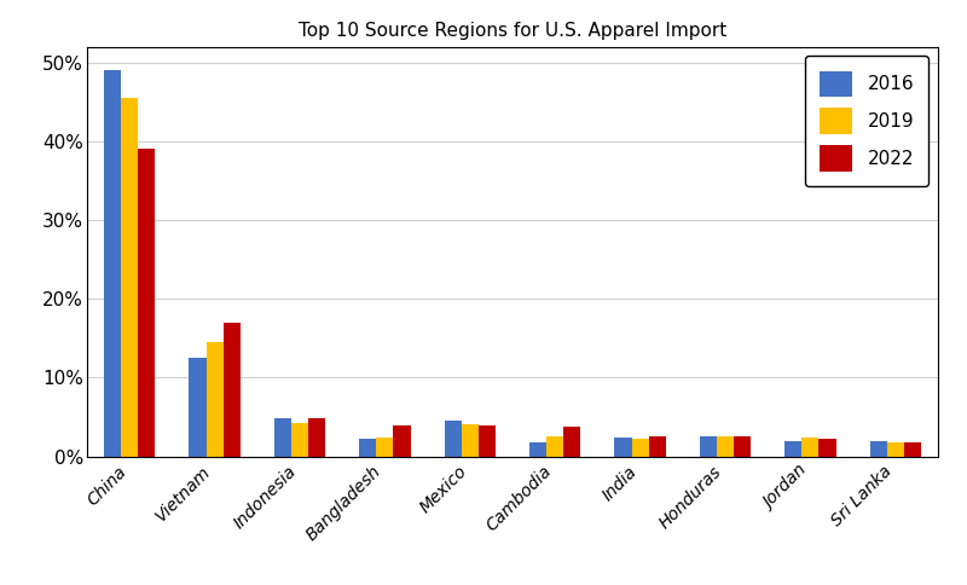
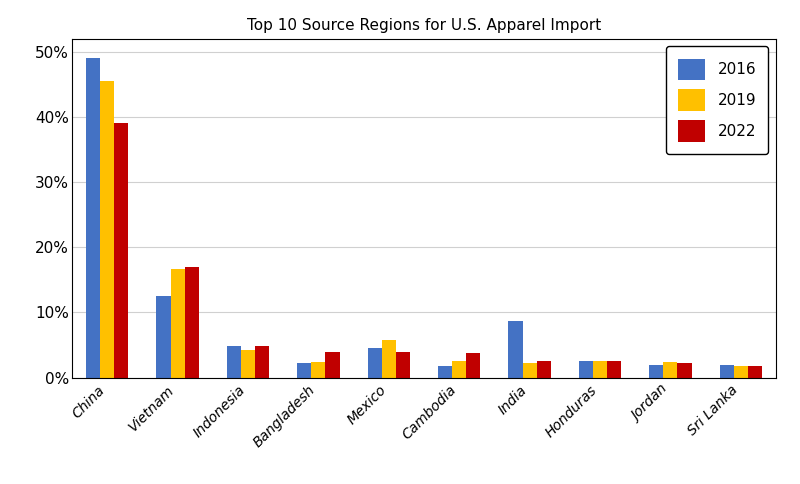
2019/Vietnam: 14.5% -> 16.6%
2019/Mexico: 4.1% -> 5.8%
2016/India: 2.4% -> 8.6%
